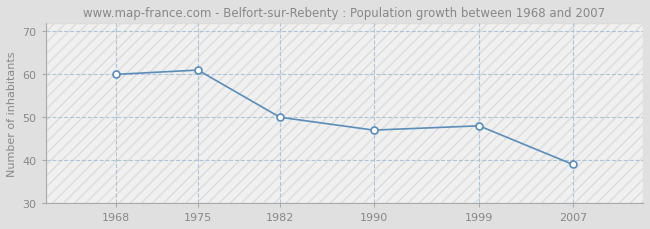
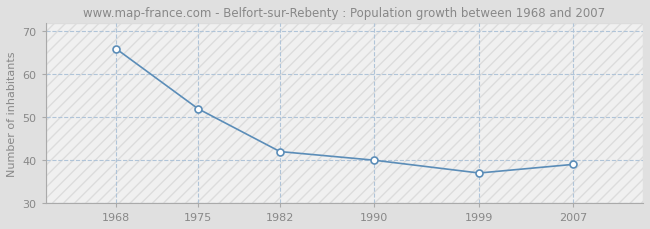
1968: 60 -> 66
1975: 61 -> 52
1982: 50 -> 42
1990: 47 -> 40
1999: 48 -> 37
